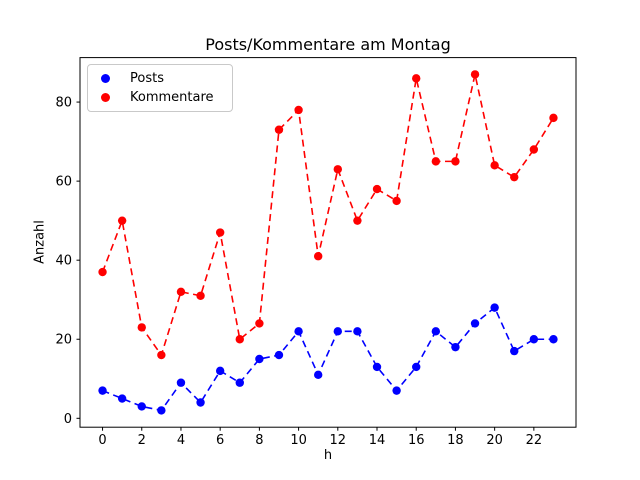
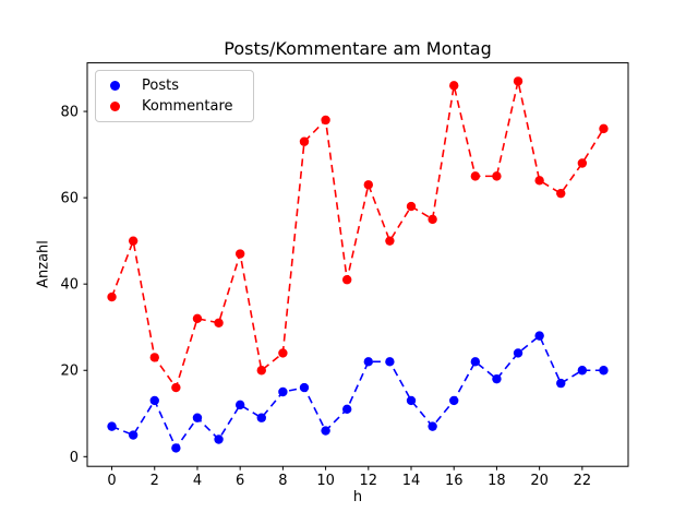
Posts/2: 3 -> 13
Posts/10: 22 -> 6
